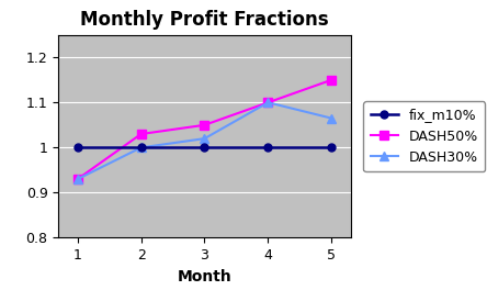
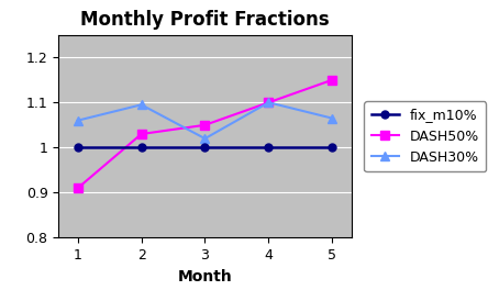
DASH50%/1: 0.93 -> 0.91
DASH30%/1: 0.930 -> 1.060
DASH30%/2: 1.000 -> 1.095
